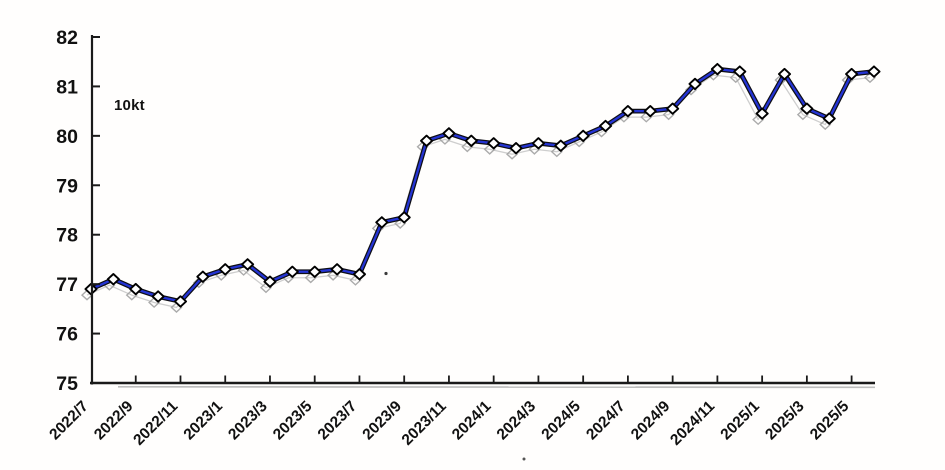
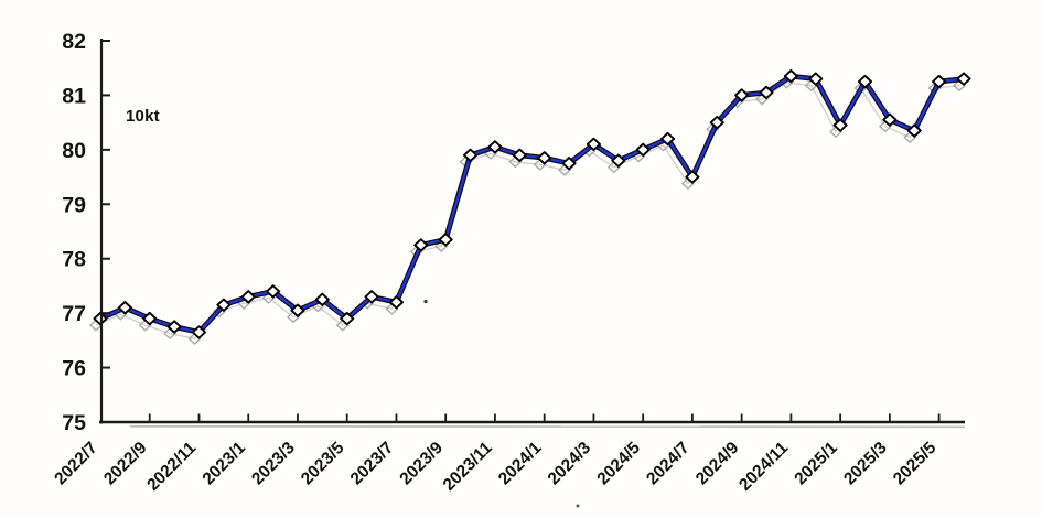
2023/5: 77.2 -> 76.9
2024/3: 79.8 -> 80.1
2024/7: 80.5 -> 79.5
2024/9: 80.5 -> 81.0
